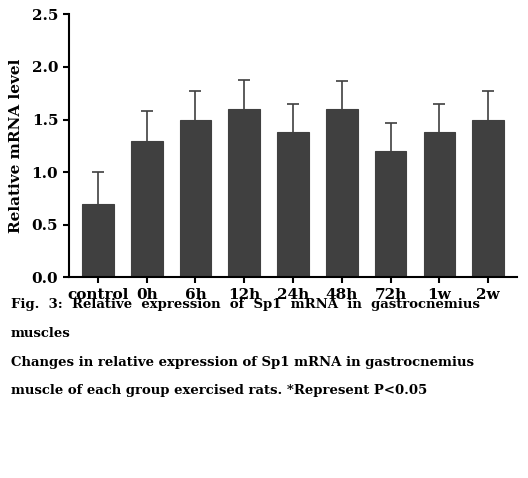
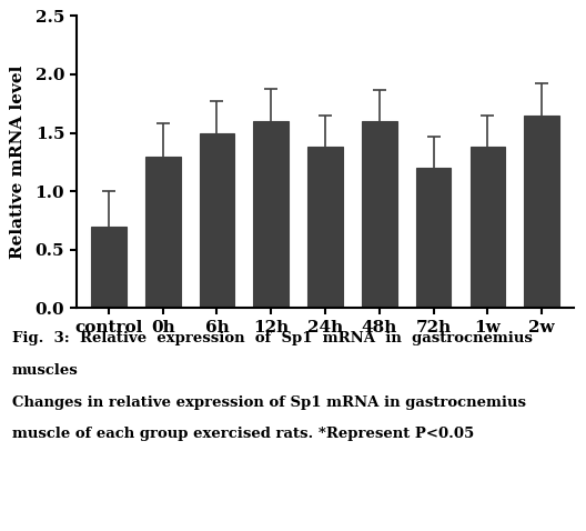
2w: 1.50 -> 1.65
